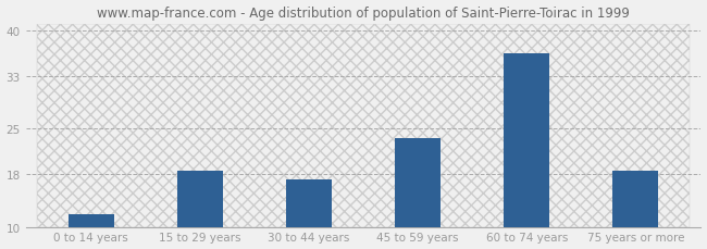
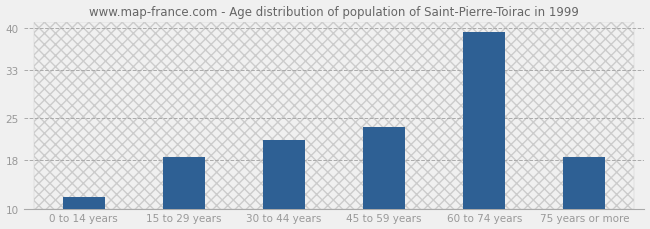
30 to 44 years: 17.2 -> 21.4
60 to 74 years: 36.5 -> 39.2
